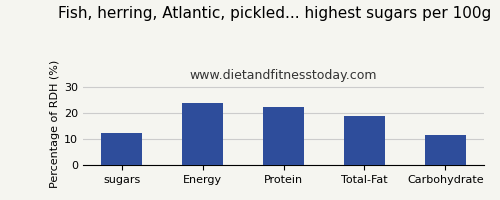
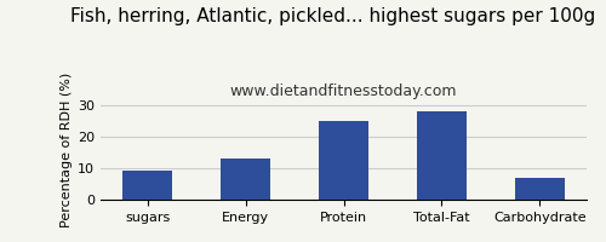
sugars: 12.5 -> 9.2
Energy: 24.0 -> 13.3
Protein: 22.5 -> 25.2
Total-Fat: 19.0 -> 28.3
Carbohydrate: 11.5 -> 7.1
